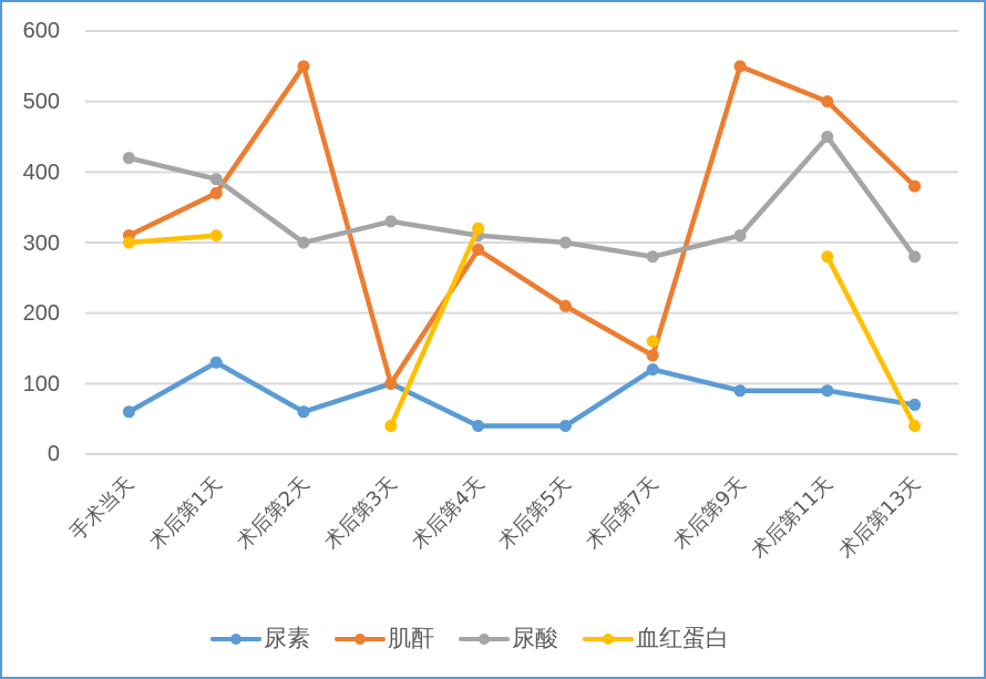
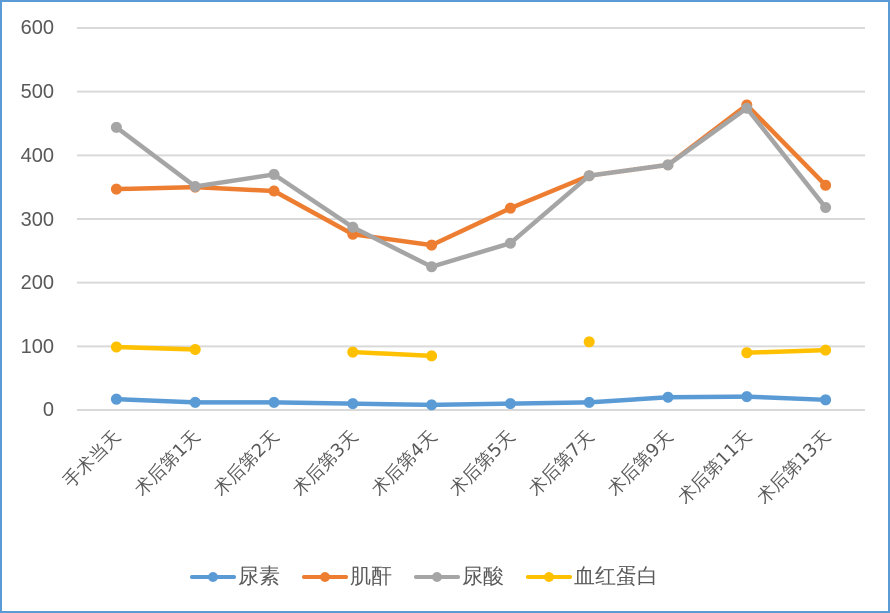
尿素/手术当天: 60 -> 20
肌酐/手术当天: 310 -> 350
尿酸/手术当天: 420 -> 440
血红蛋白/手术当天: 300 -> 100
尿素/术后第1天: 130 -> 10
肌酐/术后第1天: 370 -> 350
尿酸/术后第1天: 390 -> 350
血红蛋白/术后第1天: 310 -> 100
尿素/术后第2天: 60 -> 10
肌酐/术后第2天: 550 -> 340
尿酸/术后第2天: 300 -> 370
尿素/术后第3天: 100 -> 10
肌酐/术后第3天: 100 -> 280
尿酸/术后第3天: 330 -> 290
血红蛋白/术后第3天: 40 -> 90
尿素/术后第4天: 40 -> 10
肌酐/术后第4天: 290 -> 260
尿酸/术后第4天: 310 -> 220
血红蛋白/术后第4天: 320 -> 80
尿素/术后第5天: 40 -> 10
肌酐/术后第5天: 210 -> 320
尿酸/术后第5天: 300 -> 260
尿素/术后第7天: 120 -> 10
肌酐/术后第7天: 140 -> 370
尿酸/术后第7天: 280 -> 370
血红蛋白/术后第7天: 160 -> 110
尿素/术后第9天: 90 -> 20
肌酐/术后第9天: 550 -> 380
尿酸/术后第9天: 310 -> 380
尿素/术后第11天: 90 -> 20
肌酐/术后第11天: 500 -> 480
尿酸/术后第11天: 450 -> 470
血红蛋白/术后第11天: 280 -> 90
尿素/术后第13天: 70 -> 20
肌酐/术后第13天: 380 -> 350
尿酸/术后第13天: 280 -> 320
血红蛋白/术后第13天: 40 -> 90
